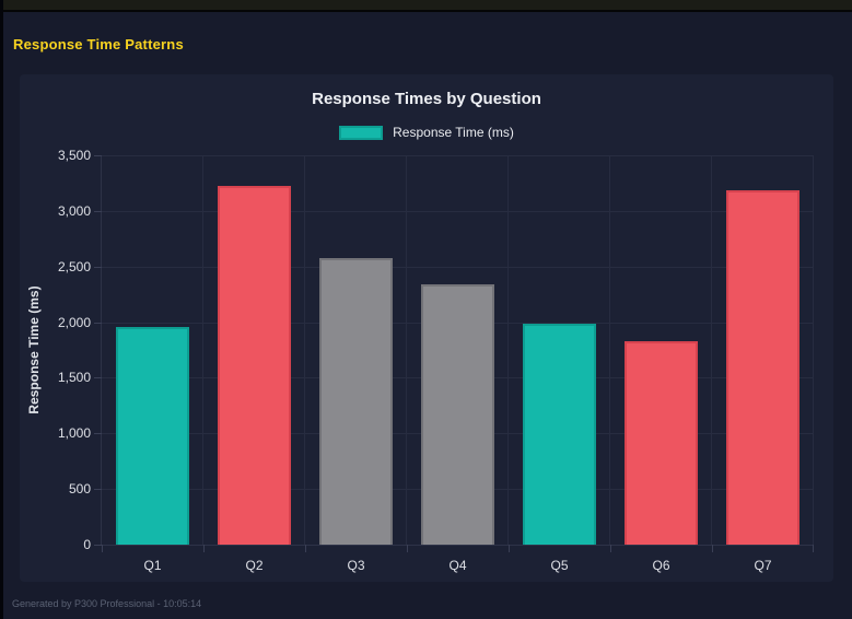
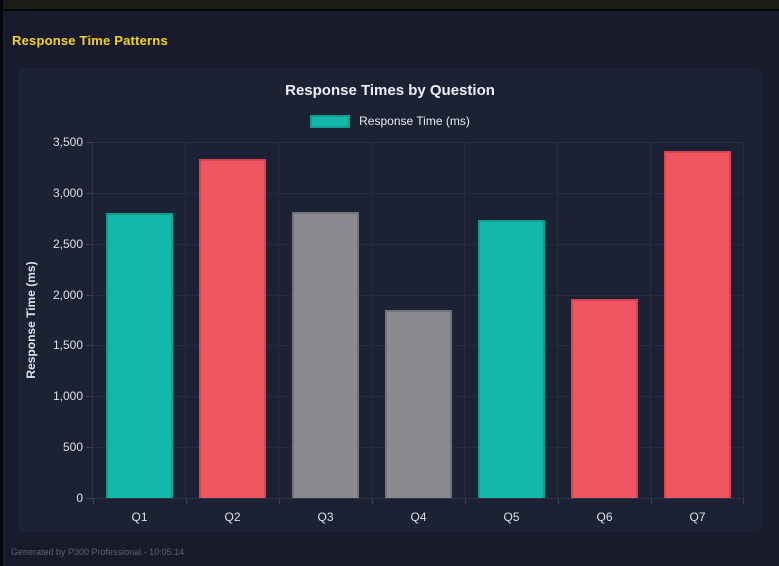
Q1: 1960 -> 2800
Q2: 3220 -> 3330
Q3: 2580 -> 2810
Q4: 2340 -> 1850
Q5: 1990 -> 2730
Q6: 1830 -> 1960
Q7: 3190 -> 3410
